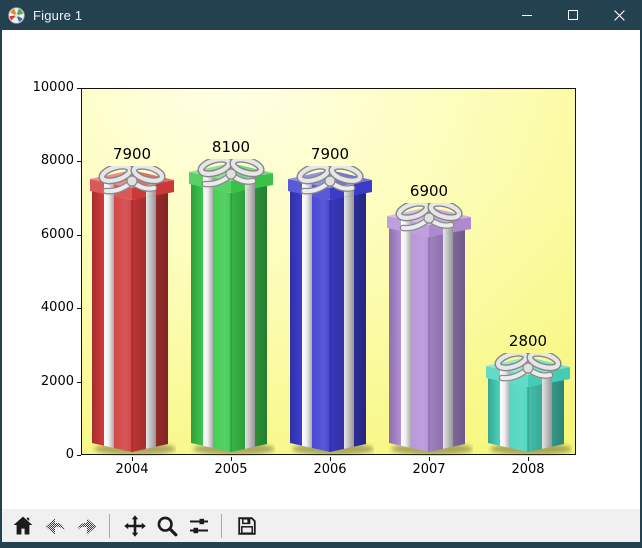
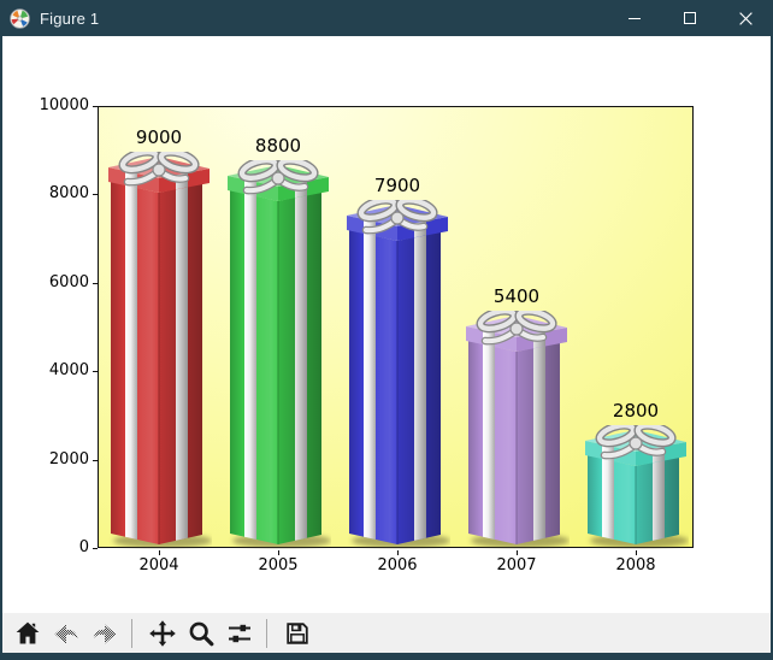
2004: 7900 -> 9000
2005: 8100 -> 8800
2007: 6900 -> 5400
